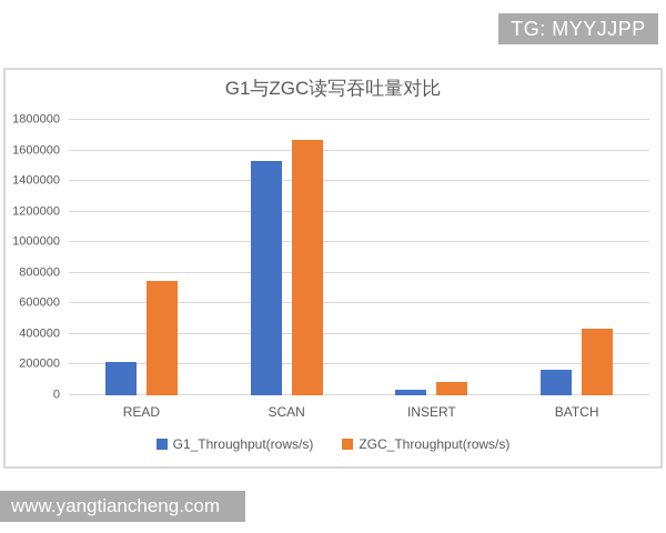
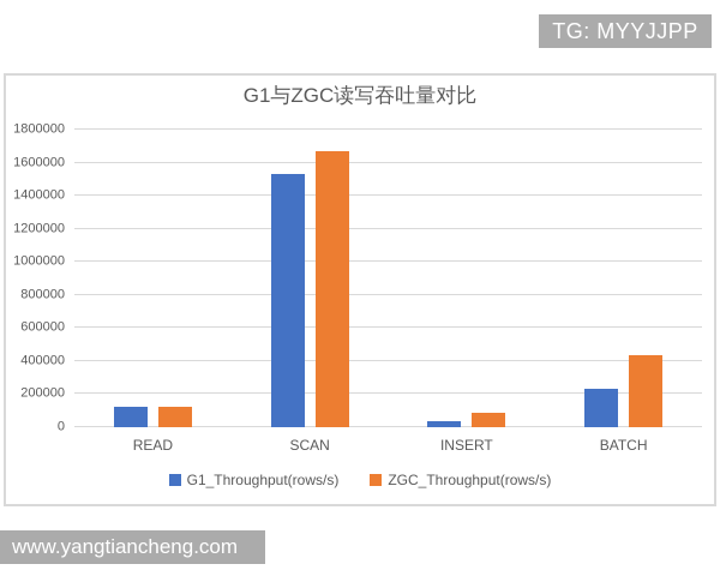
G1_Throughput(rows/s)/READ: 220000 -> 120000
ZGC_Throughput(rows/s)/READ: 750000 -> 120000
G1_Throughput(rows/s)/BATCH: 170000 -> 240000
